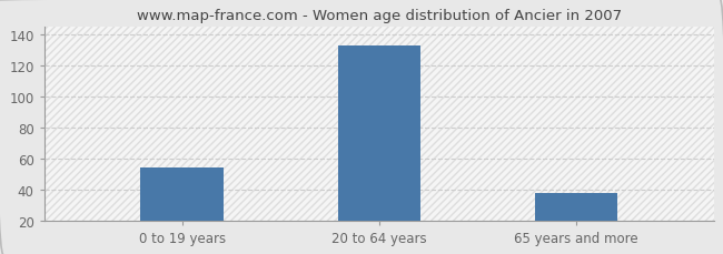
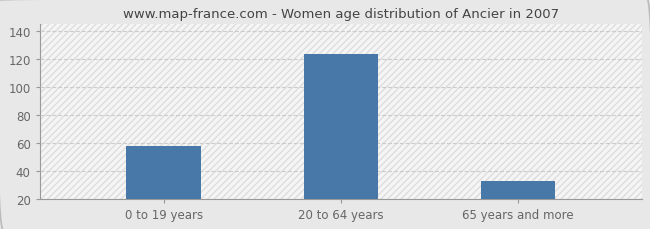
0 to 19 years: 54 -> 58
20 to 64 years: 133 -> 124
65 years and more: 38 -> 33
